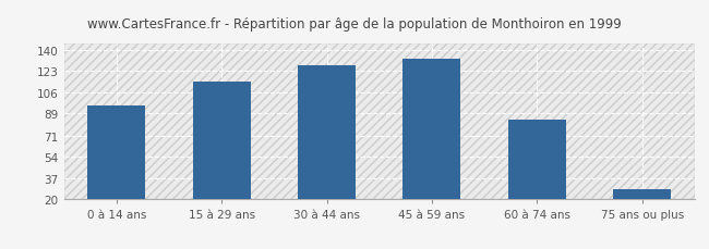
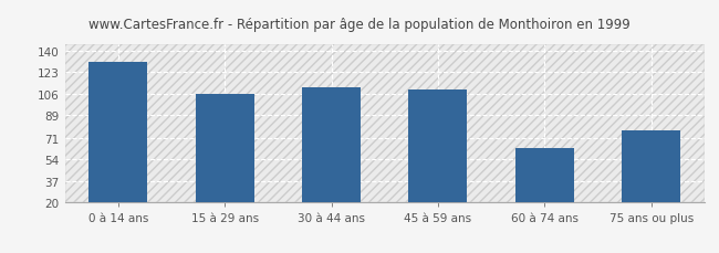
0 à 14 ans: 95 -> 131
15 à 29 ans: 115 -> 106
30 à 44 ans: 128 -> 111
45 à 59 ans: 133 -> 109
60 à 74 ans: 84 -> 63
75 ans ou plus: 28 -> 77
